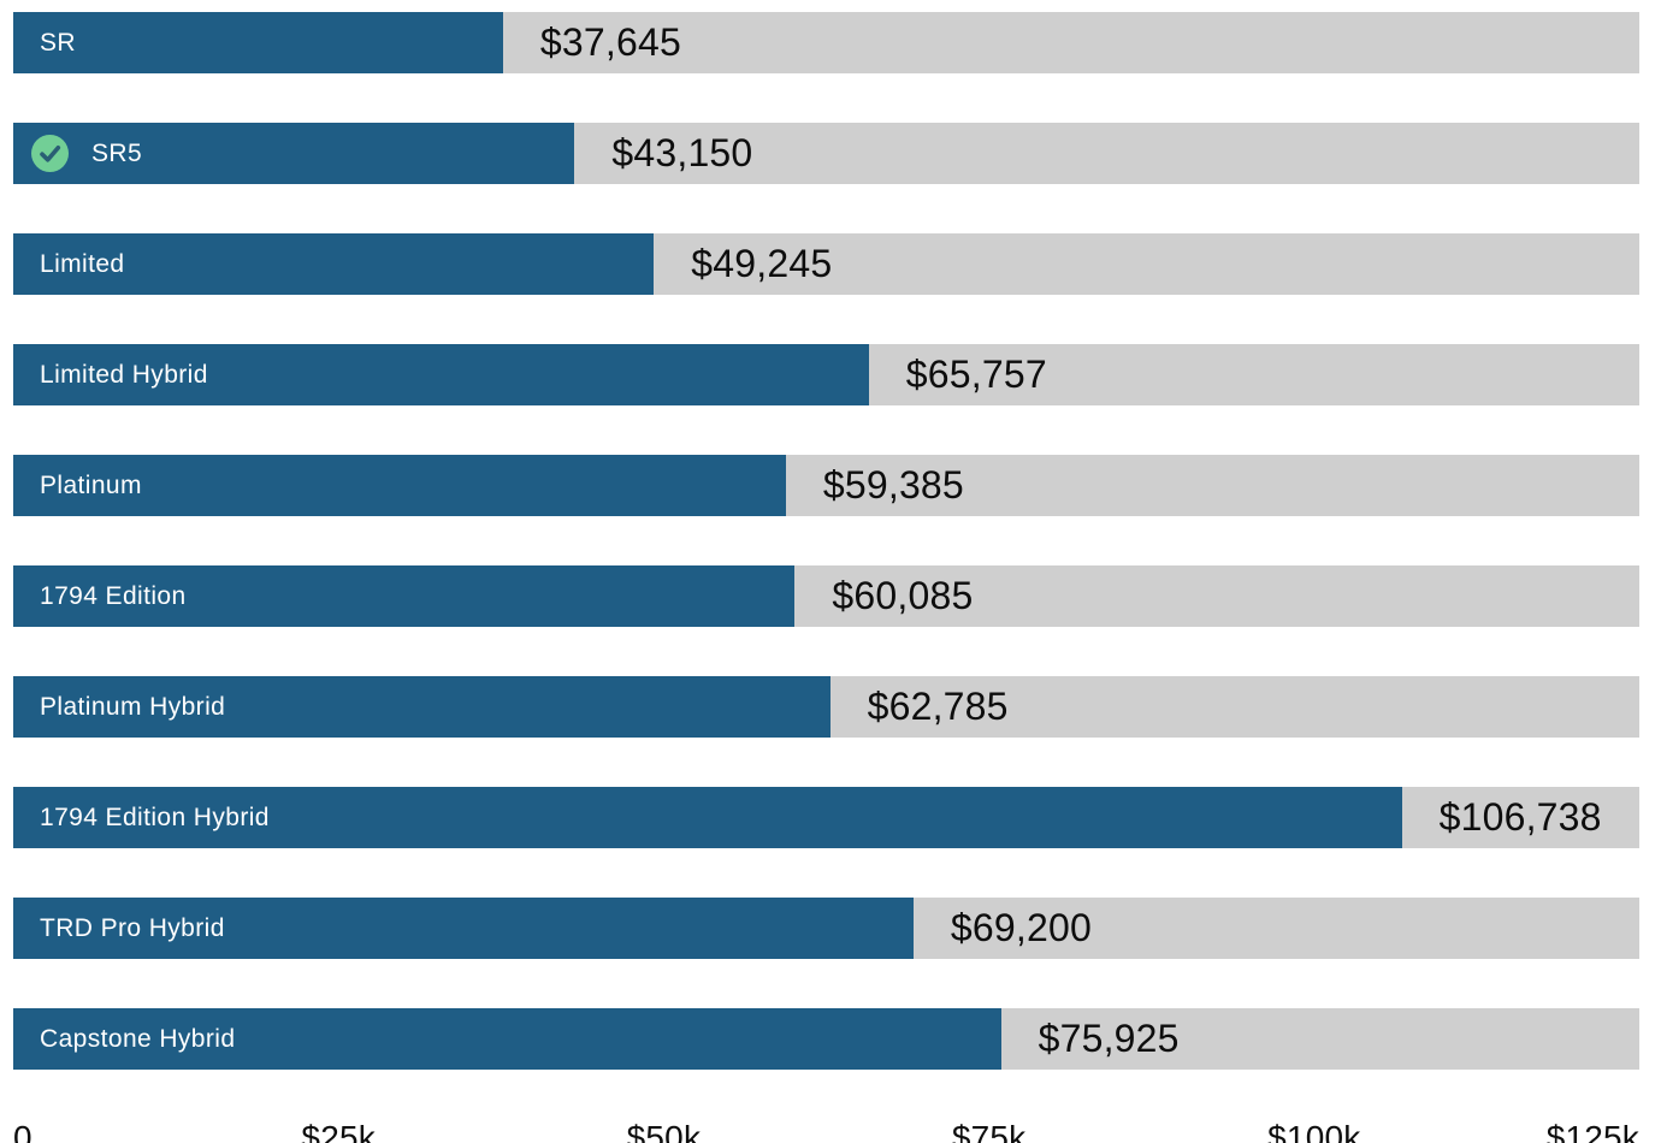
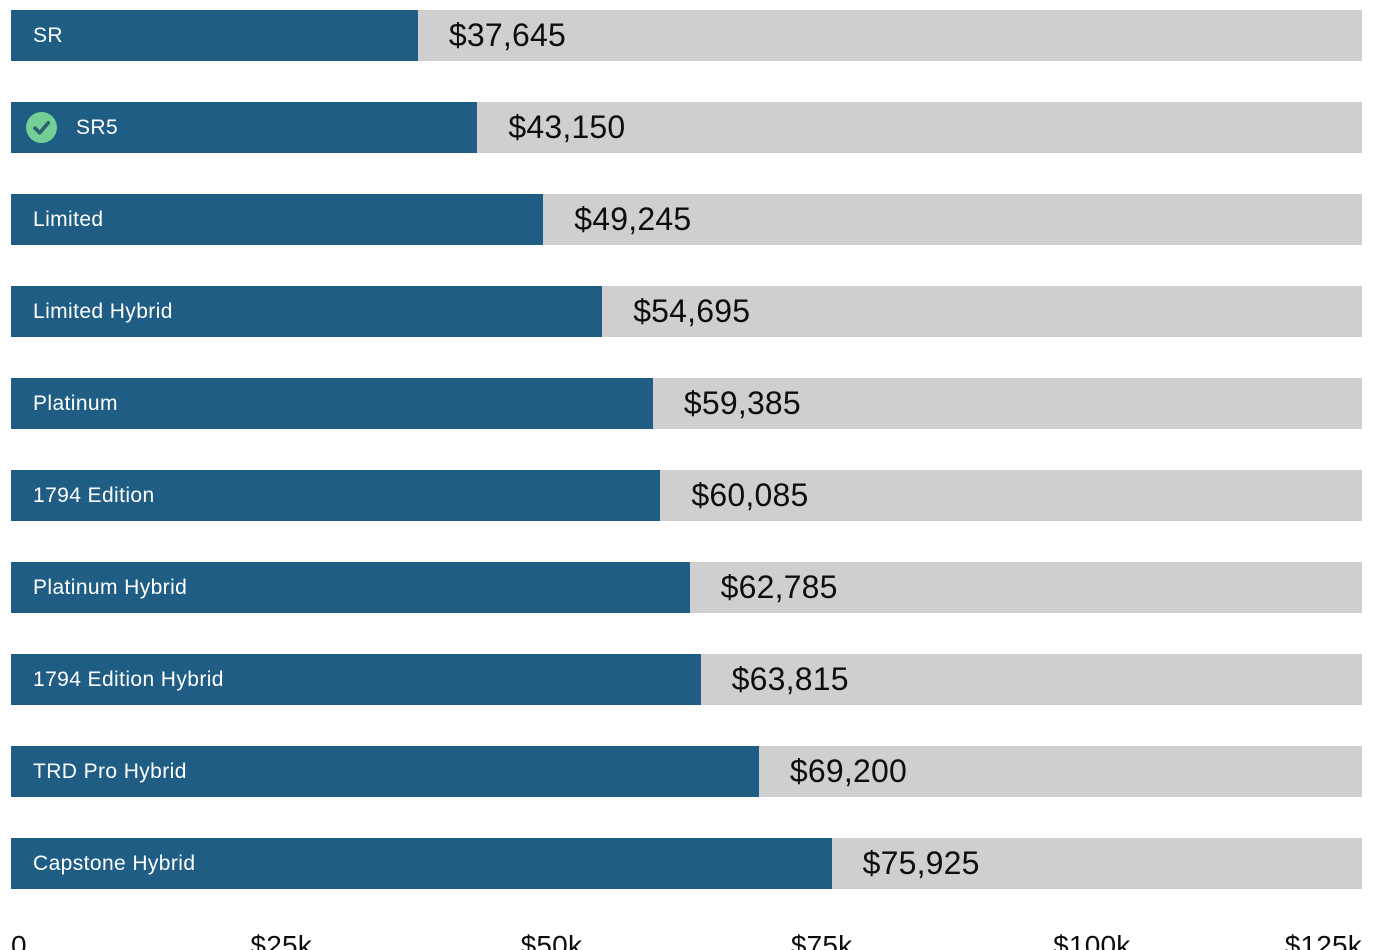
Limited Hybrid: $65,757 -> $54,695
1794 Edition Hybrid: $106,738 -> $63,815
